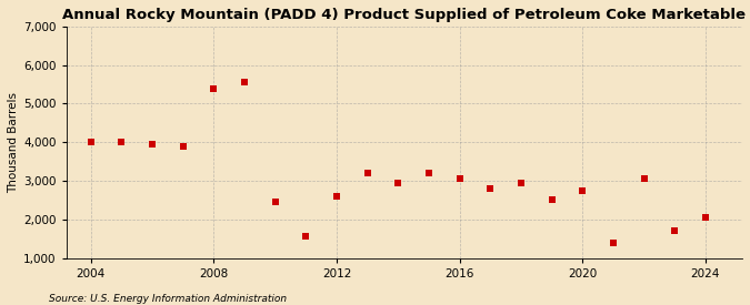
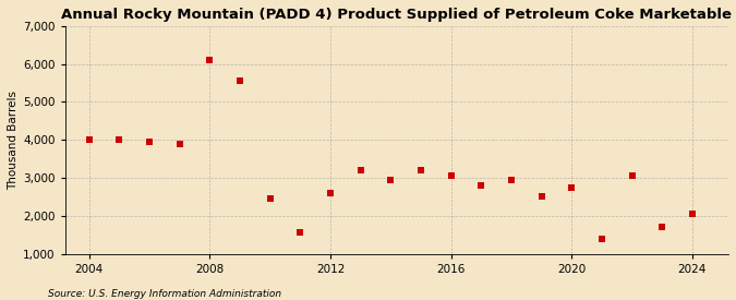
2008: 5,400 -> 6,100
